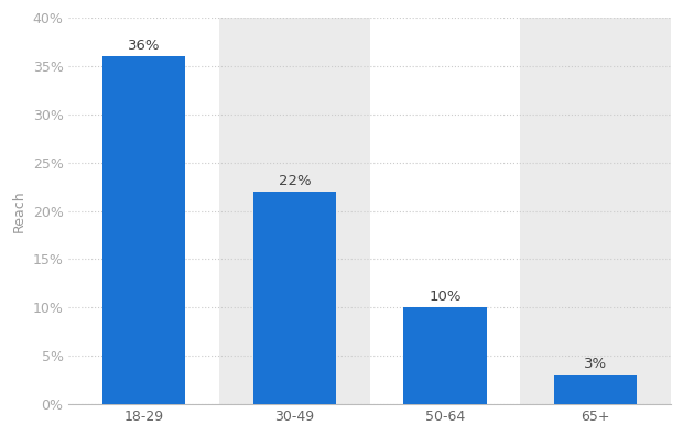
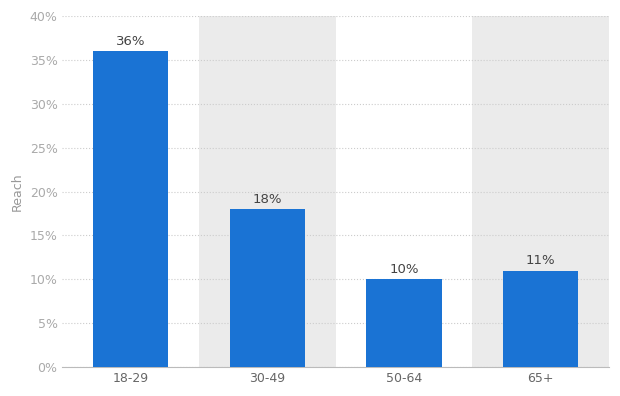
30-49: 22% -> 18%
65+: 3% -> 11%
